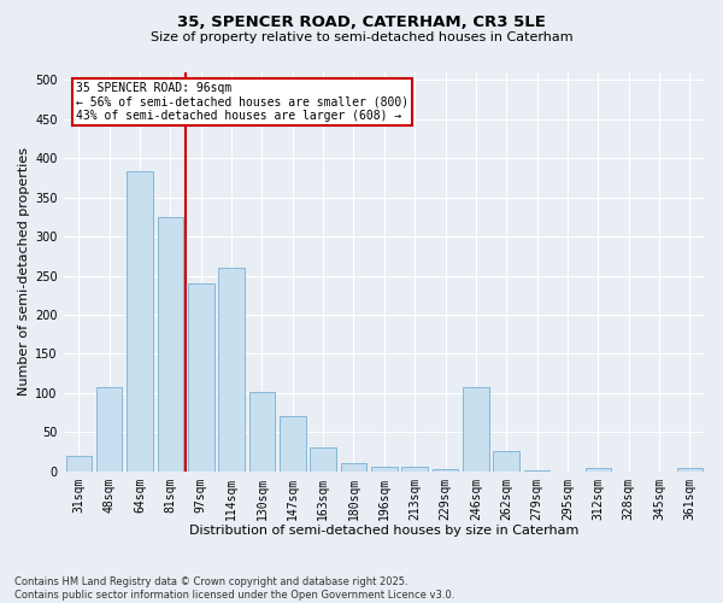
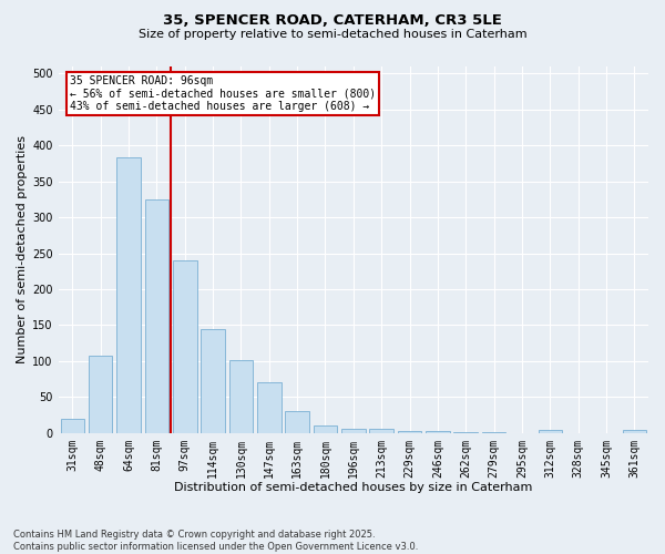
114sqm: 260 -> 144
246sqm: 108 -> 2
262sqm: 26 -> 1
